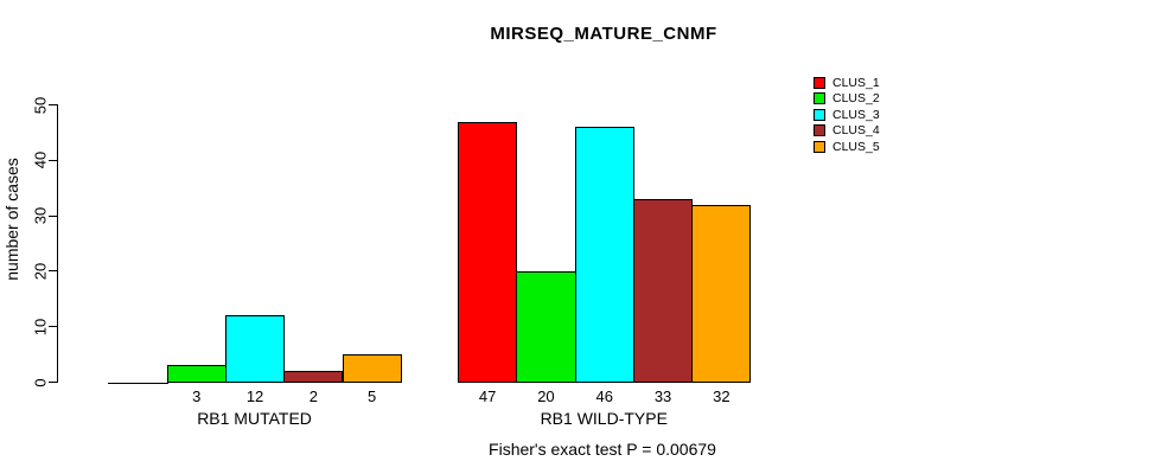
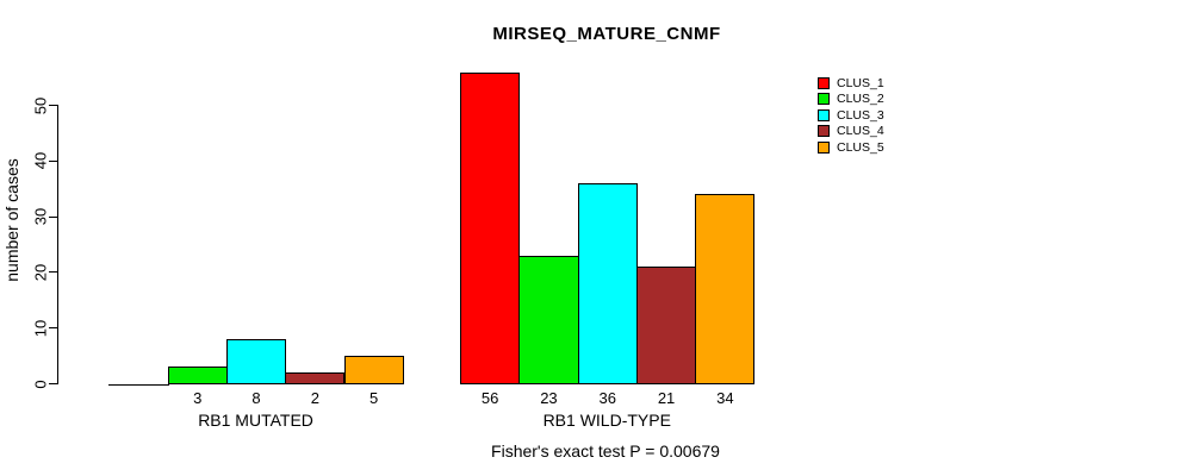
CLUS_3/RB1 MUTATED: 12 -> 8
CLUS_1/RB1 WILD-TYPE: 47 -> 56
CLUS_2/RB1 WILD-TYPE: 20 -> 23
CLUS_3/RB1 WILD-TYPE: 46 -> 36
CLUS_4/RB1 WILD-TYPE: 33 -> 21
CLUS_5/RB1 WILD-TYPE: 32 -> 34
